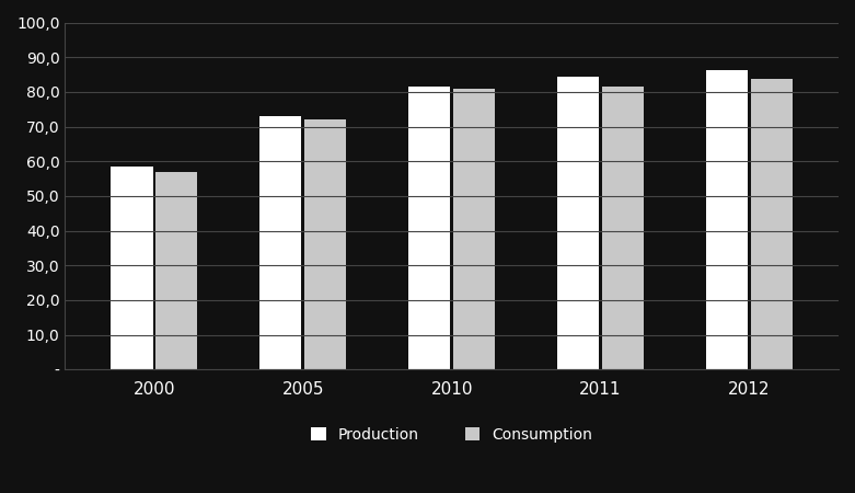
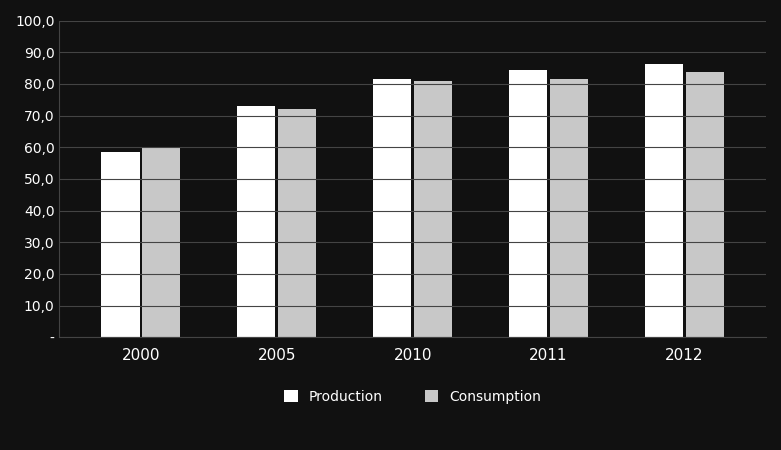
Consumption/2000: 57,0 -> 60,0
